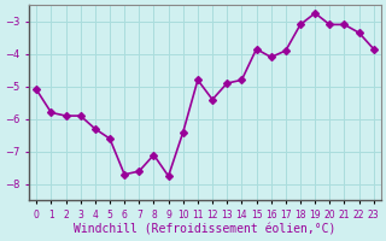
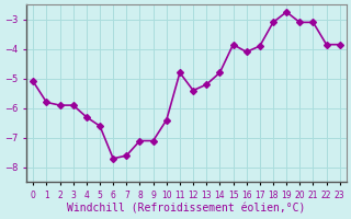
9: -7.75 -> -7.10
13: -4.90 -> -5.20
22: -3.35 -> -3.85
